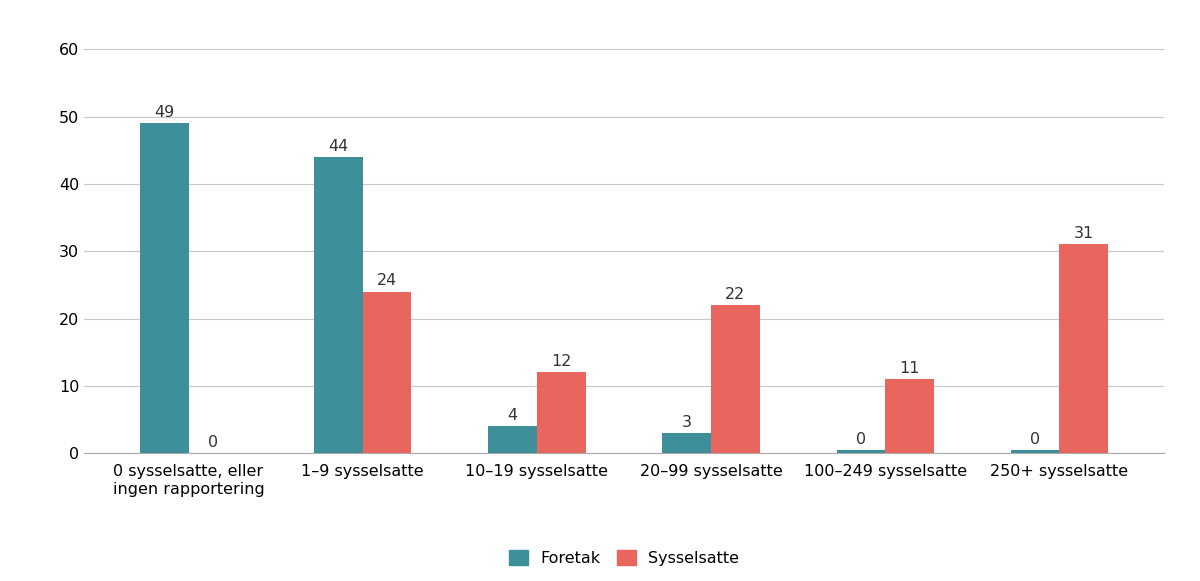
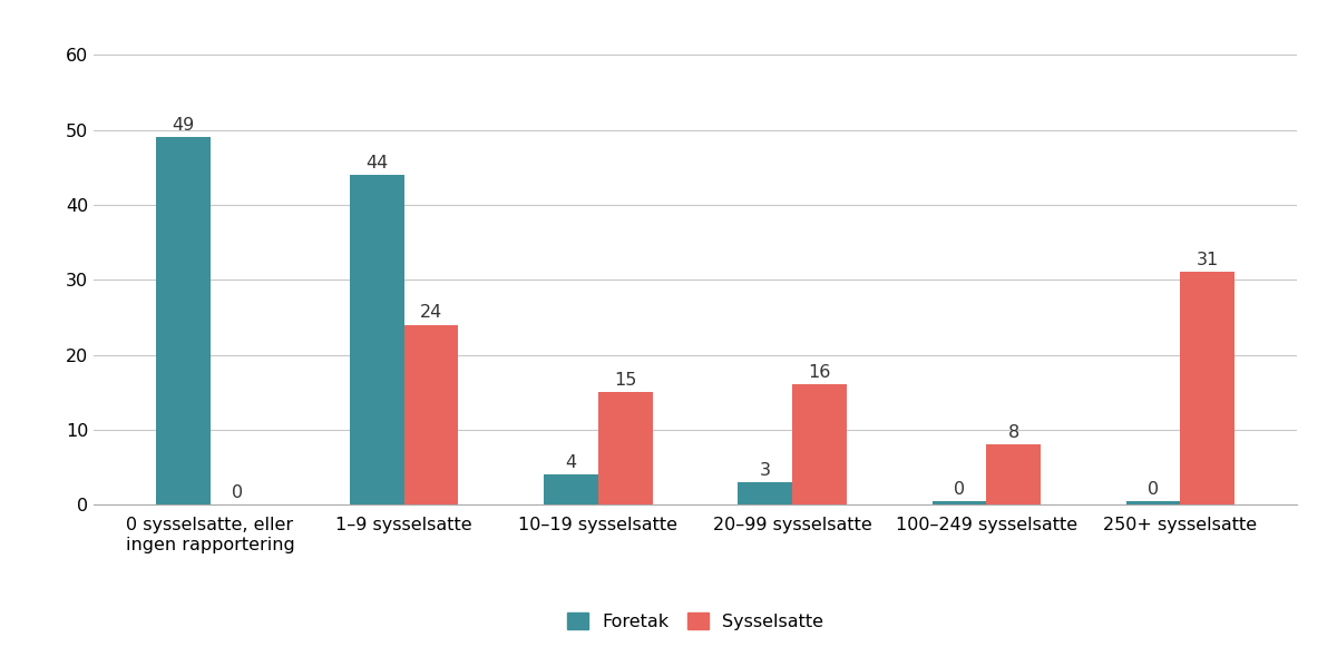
Sysselsatte/10–19 sysselsatte: 12 -> 15
Sysselsatte/20–99 sysselsatte: 22 -> 16
Sysselsatte/100–249 sysselsatte: 11 -> 8
